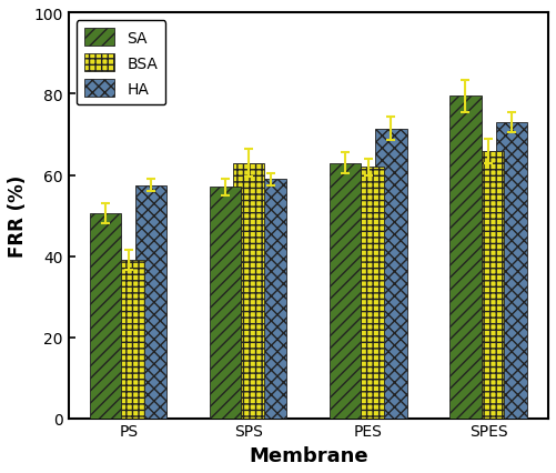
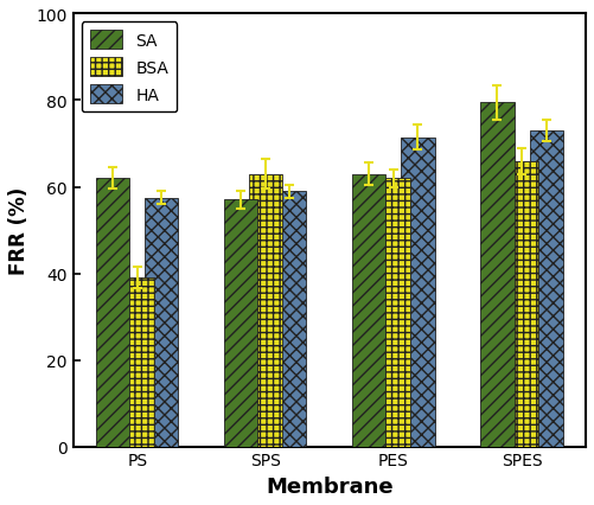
SA/PS: 50.5 -> 62.0
